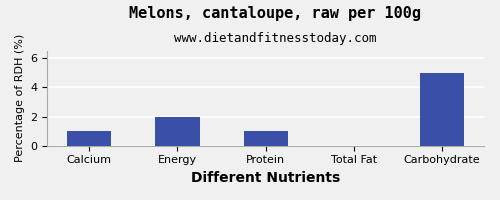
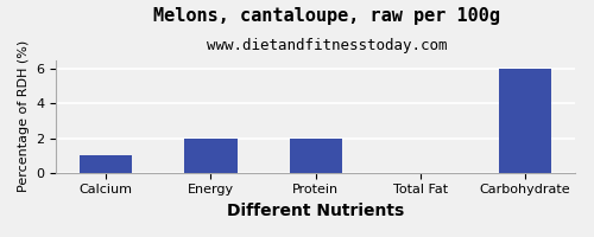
Protein: 1 -> 2
Carbohydrate: 5 -> 6
